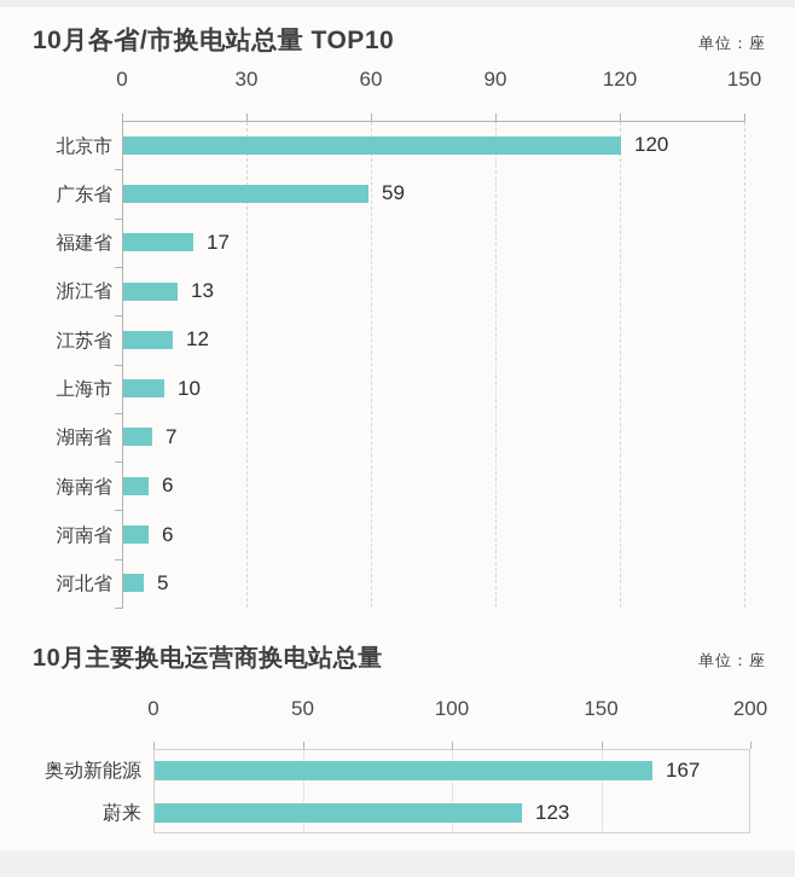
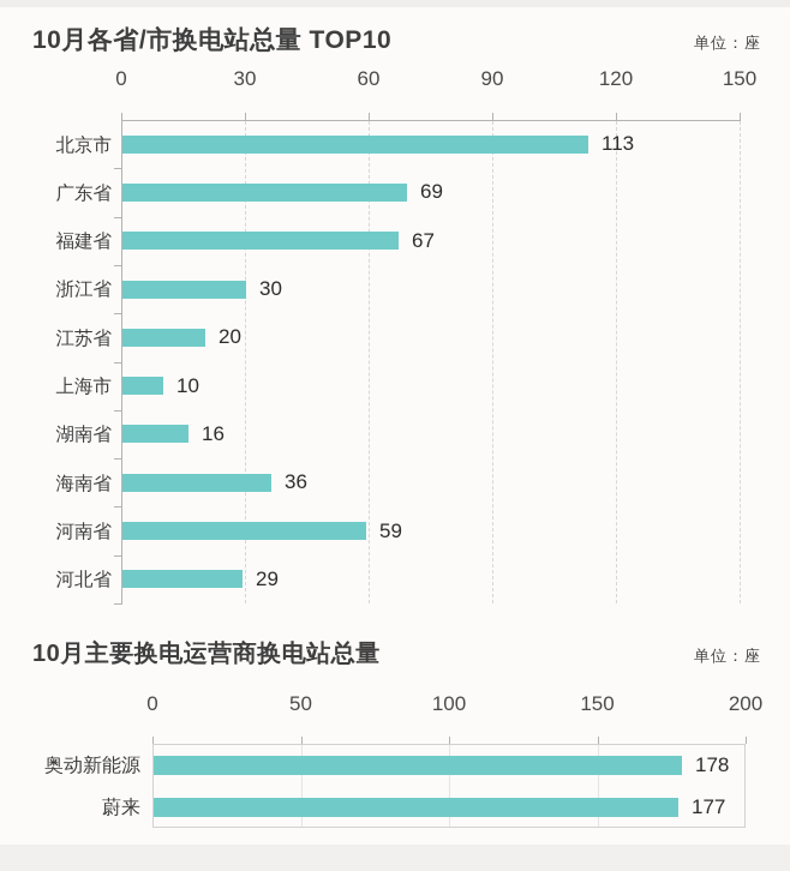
10月各省/市换电站总量 TOP10/北京市: 120 -> 113
10月各省/市换电站总量 TOP10/广东省: 59 -> 69
10月各省/市换电站总量 TOP10/福建省: 17 -> 67
10月各省/市换电站总量 TOP10/浙江省: 13 -> 30
10月各省/市换电站总量 TOP10/江苏省: 12 -> 20
10月各省/市换电站总量 TOP10/湖南省: 7 -> 16
10月各省/市换电站总量 TOP10/海南省: 6 -> 36
10月各省/市换电站总量 TOP10/河南省: 6 -> 59
10月各省/市换电站总量 TOP10/河北省: 5 -> 29
10月主要换电运营商换电站总量/奥动新能源: 167 -> 178
10月主要换电运营商换电站总量/蔚来: 123 -> 177
